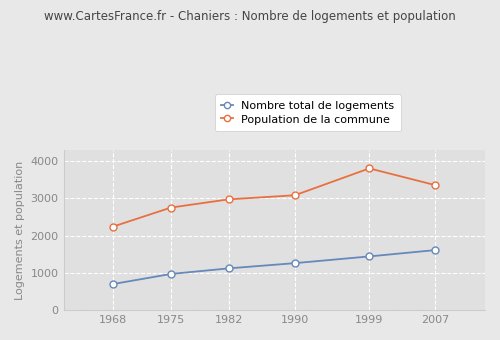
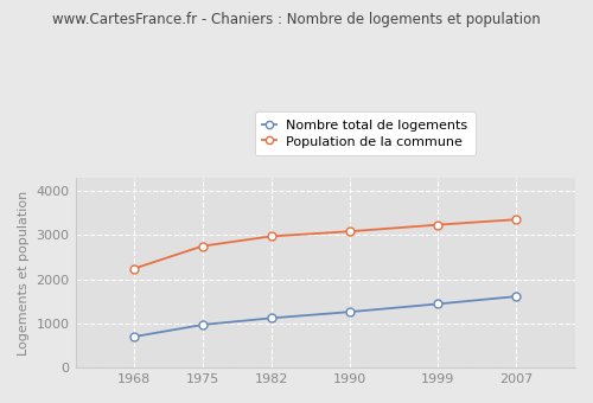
Population de la commune/1999: 3800 -> 3230
